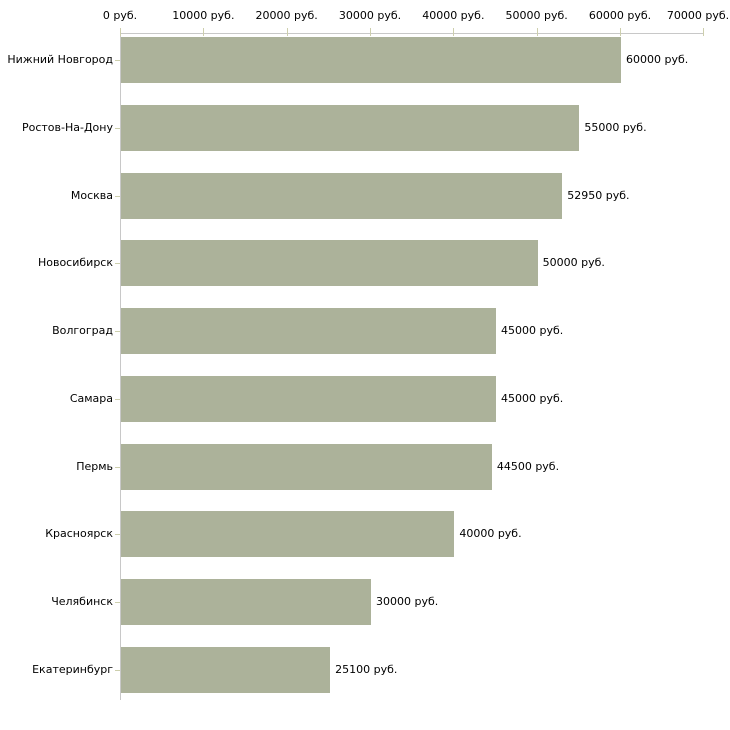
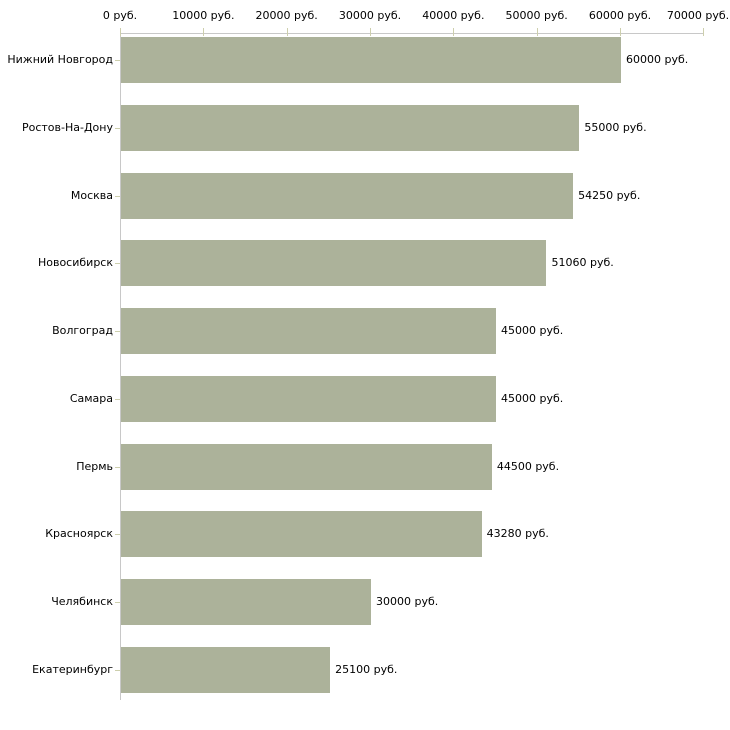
Москва: 52950 -> 54250
Новосибирск: 50000 -> 51060
Красноярск: 40000 -> 43280
